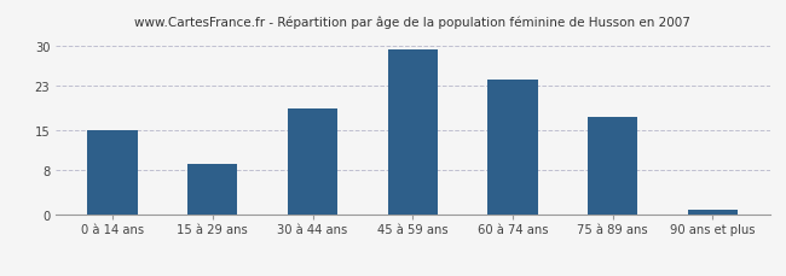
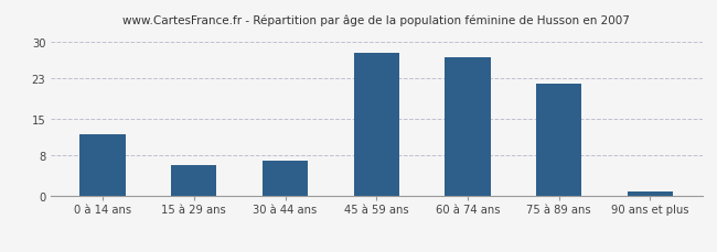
0 à 14 ans: 15.0 -> 12.0
15 à 29 ans: 9.0 -> 6.0
30 à 44 ans: 19.0 -> 7.0
45 à 59 ans: 29.5 -> 28.0
60 à 74 ans: 24.0 -> 27.0
75 à 89 ans: 17.5 -> 22.0
